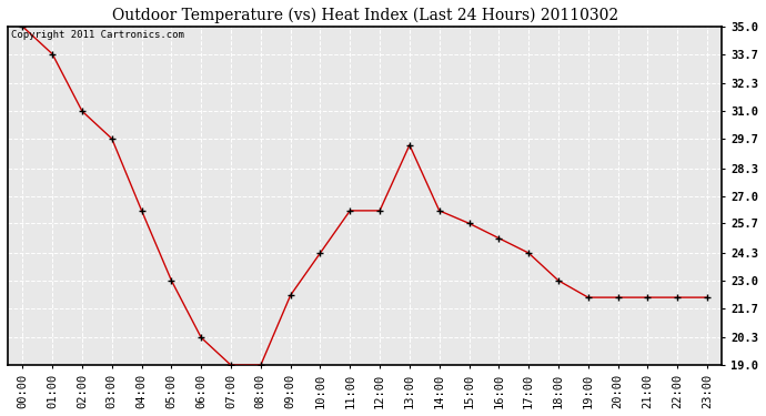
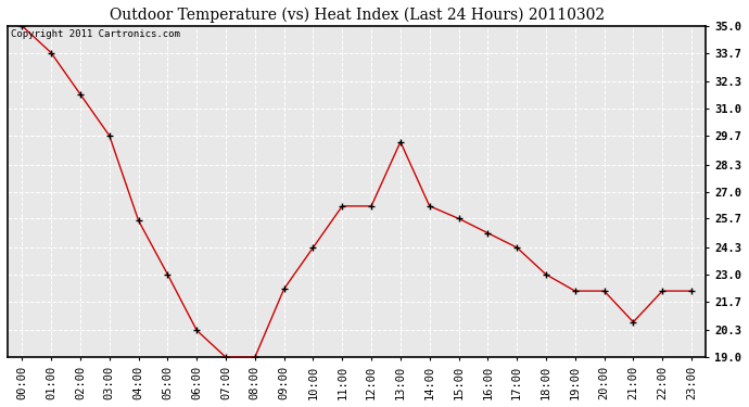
02:00: 31.0 -> 31.7
04:00: 26.3 -> 25.6
21:00: 22.2 -> 20.7
